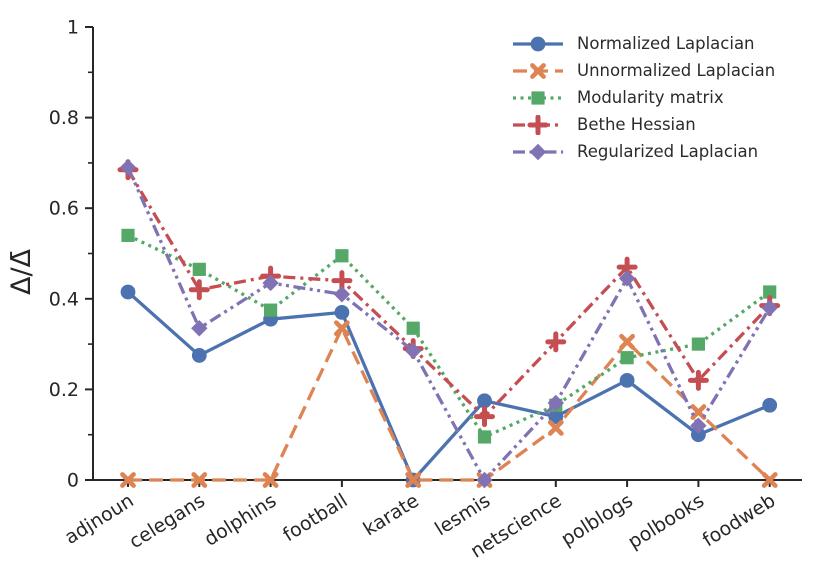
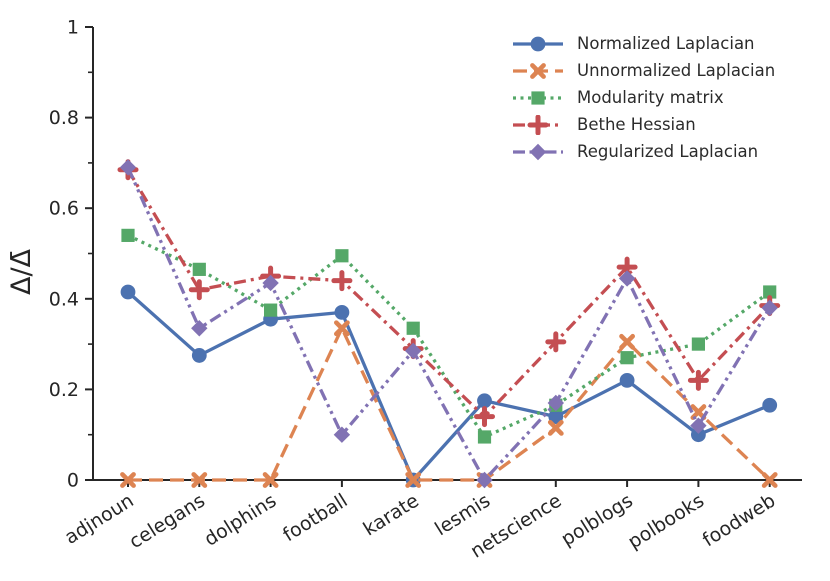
Regularized Laplacian/football: 0.41 -> 0.10
